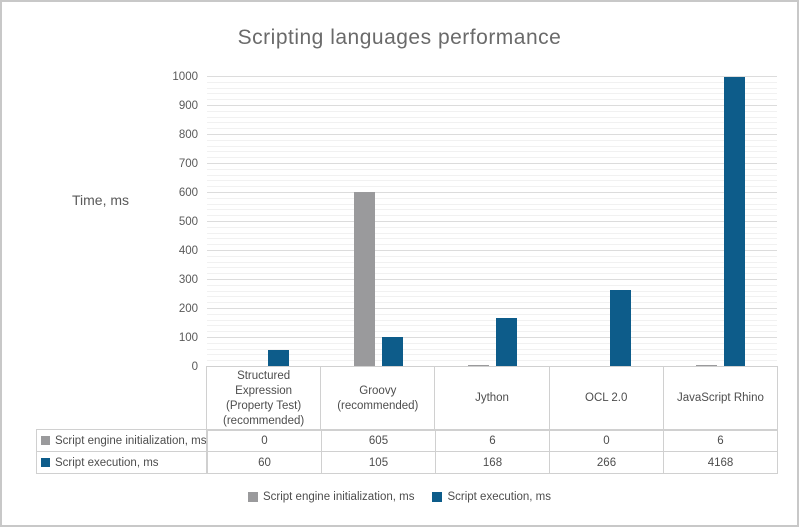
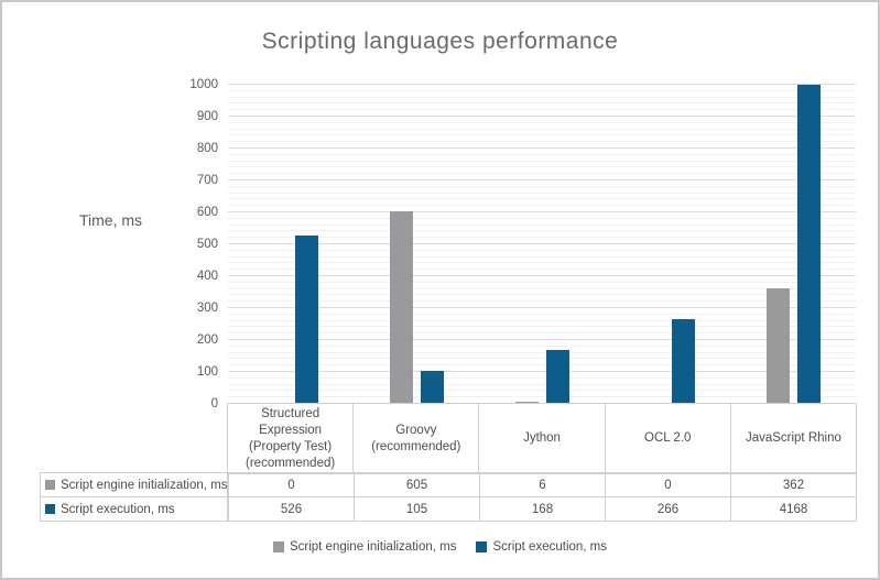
Script execution, ms/Structured Expression (Property Test) (recommended): 60 -> 526
Script engine initialization, ms/JavaScript Rhino: 6 -> 362
